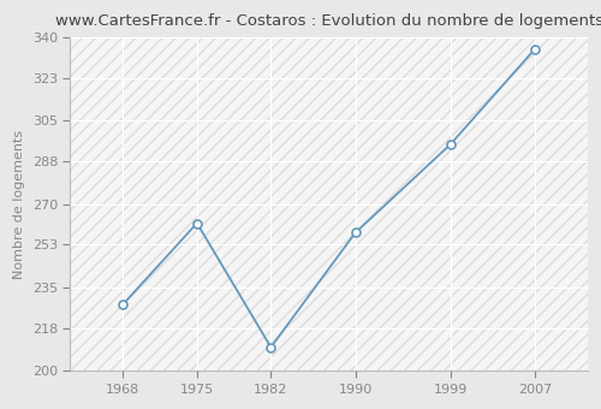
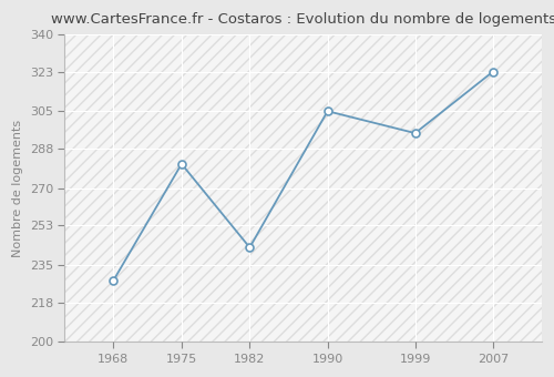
1975: 262 -> 281
1982: 210 -> 243
1990: 258 -> 305
2007: 335 -> 323
